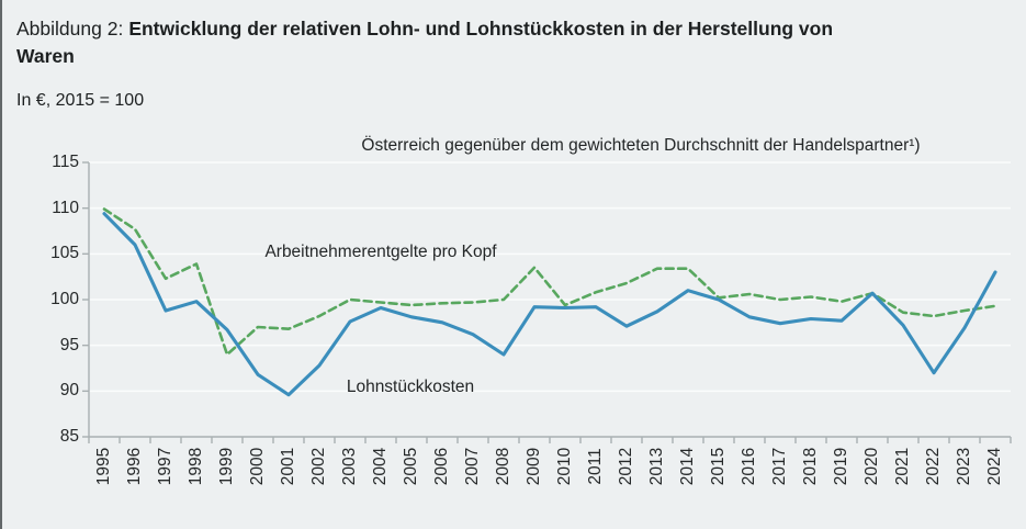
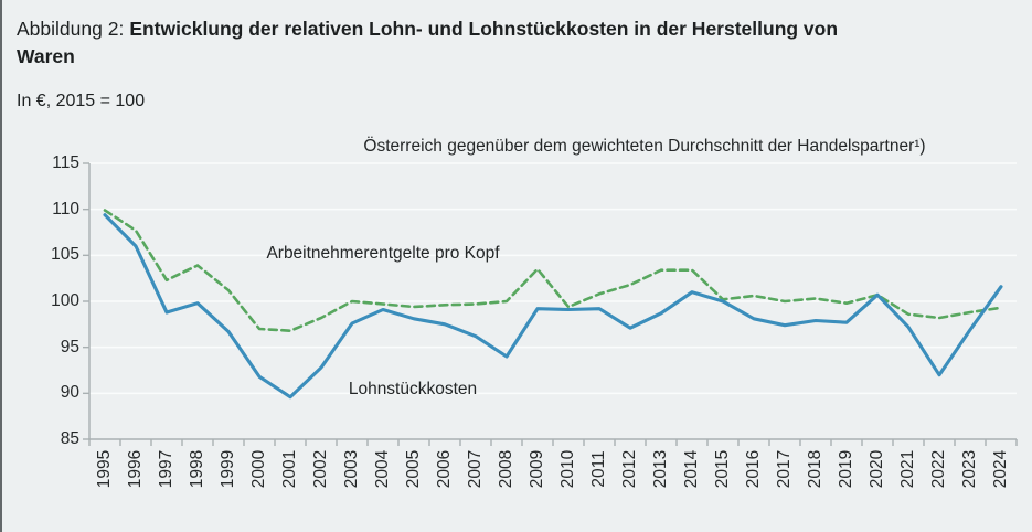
Arbeitnehmerentgelte pro Kopf/1999: 94 -> 101
Lohnstückkosten/2024: 103 -> 102
